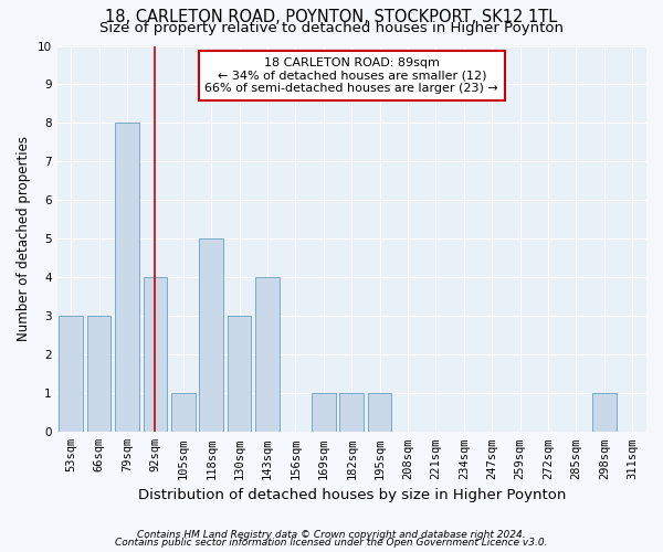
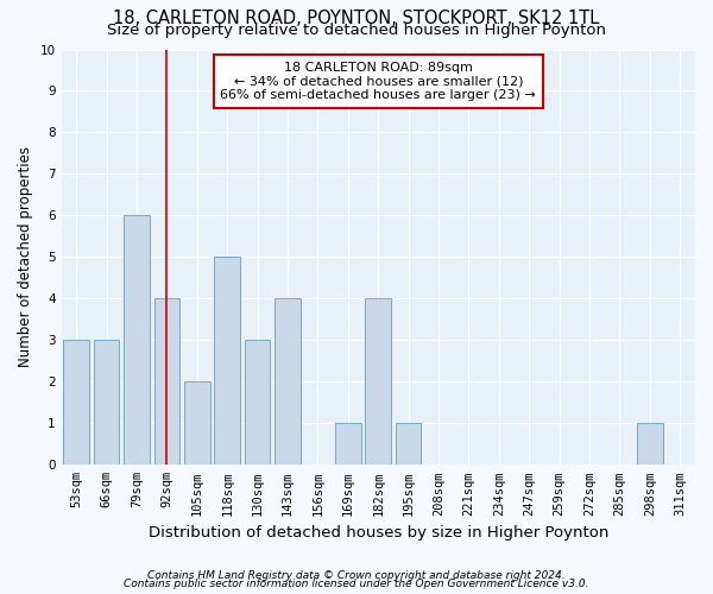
79sqm: 8 -> 6
105sqm: 1 -> 2
182sqm: 1 -> 4
